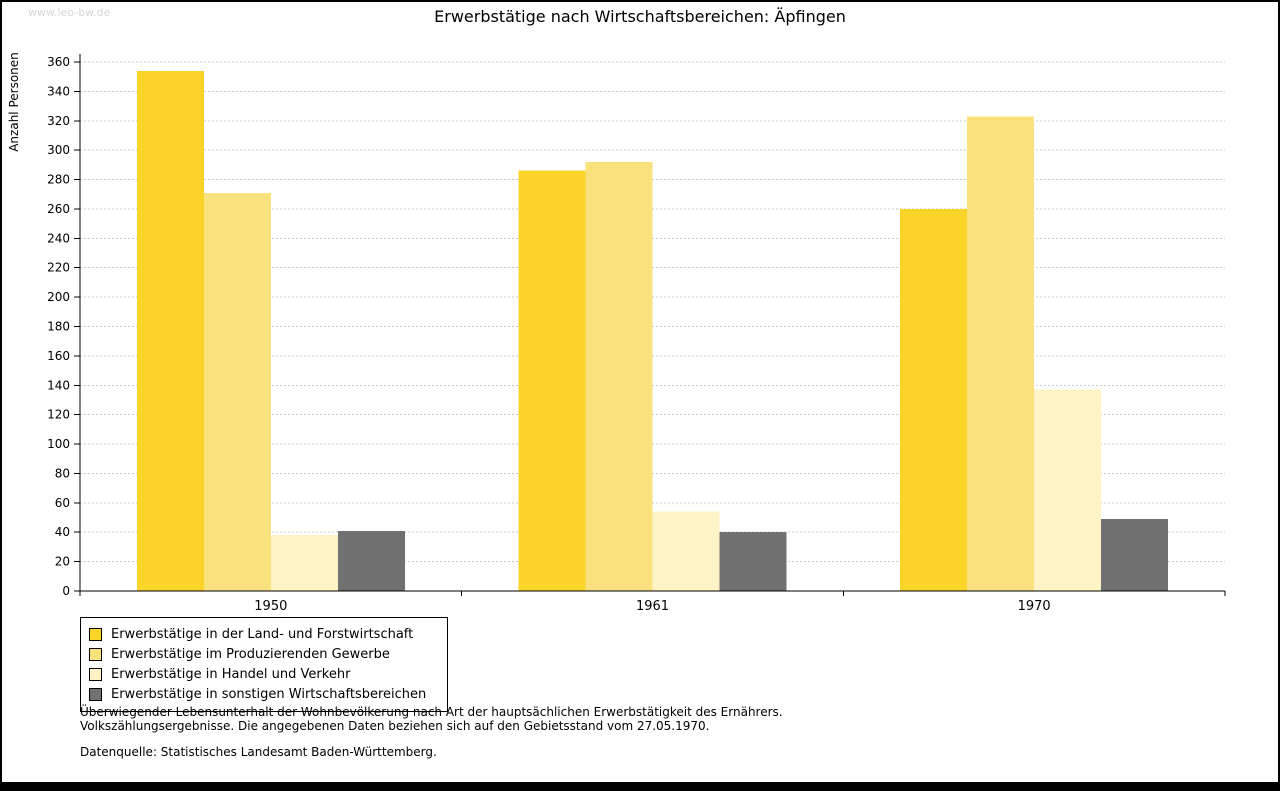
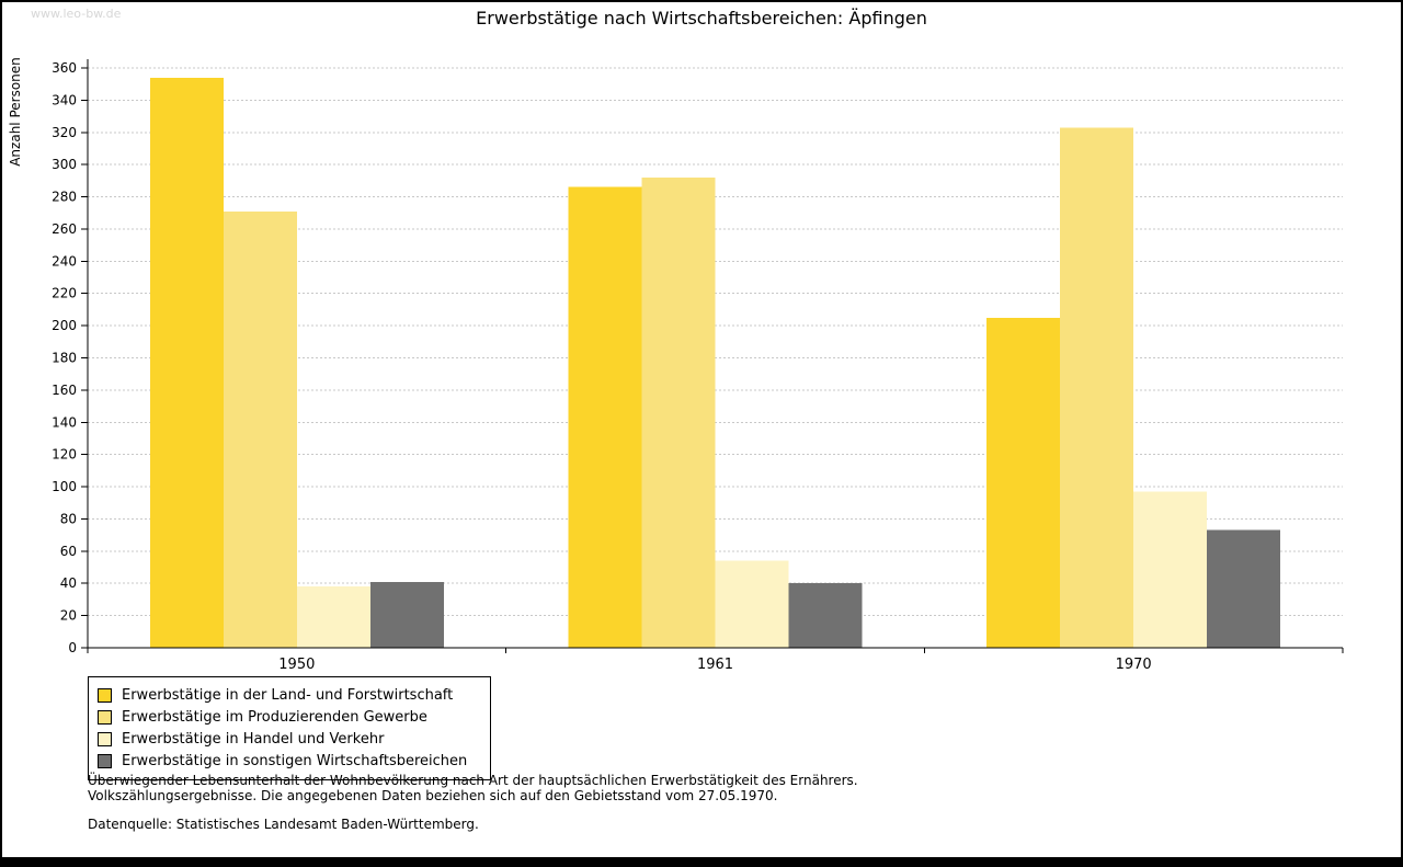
Erwerbstätige in der Land- und Forstwirtschaft/1970: 260 -> 205
Erwerbstätige in Handel und Verkehr/1970: 137 -> 97
Erwerbstätige in sonstigen Wirtschaftsbereichen/1970: 49 -> 73
